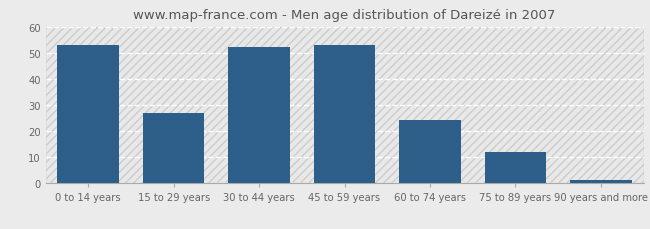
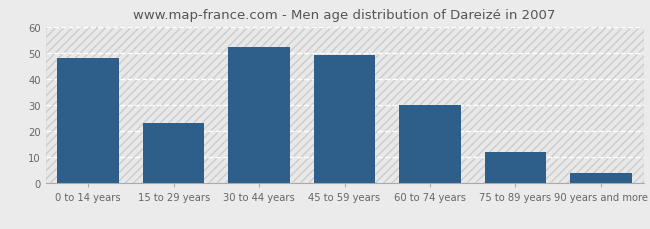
0 to 14 years: 53 -> 48
15 to 29 years: 27 -> 23
45 to 59 years: 53 -> 49
60 to 74 years: 24 -> 30
90 years and more: 1 -> 4
